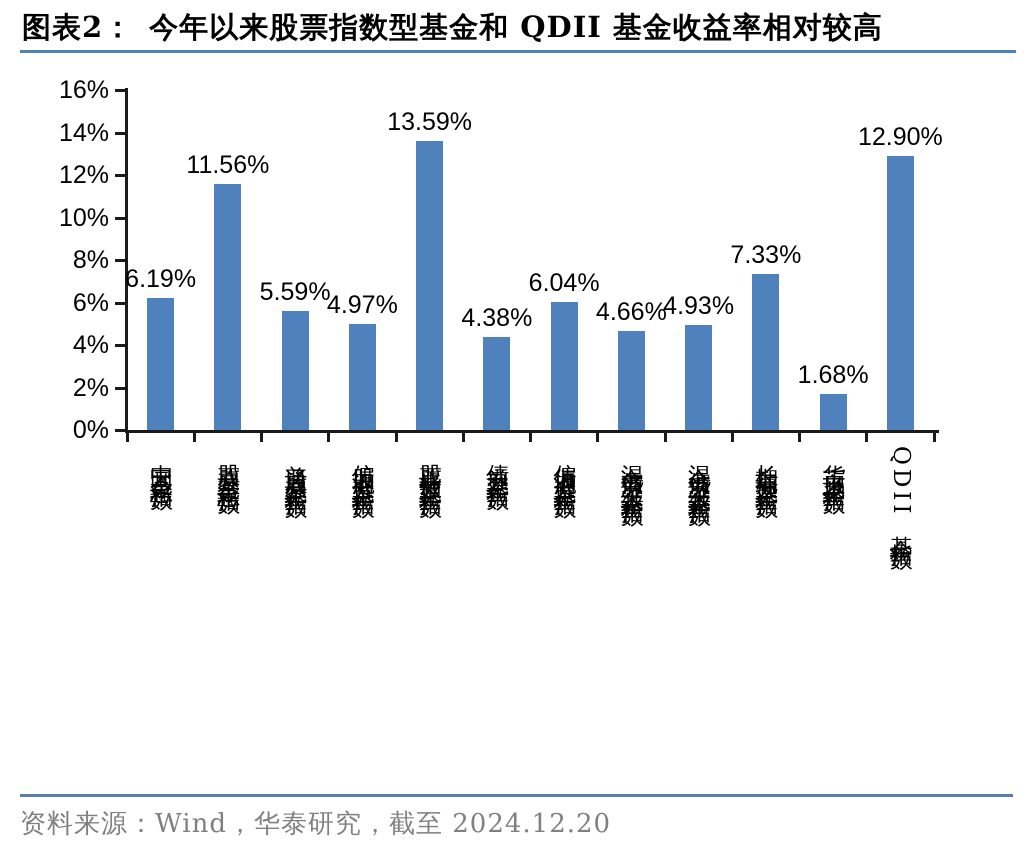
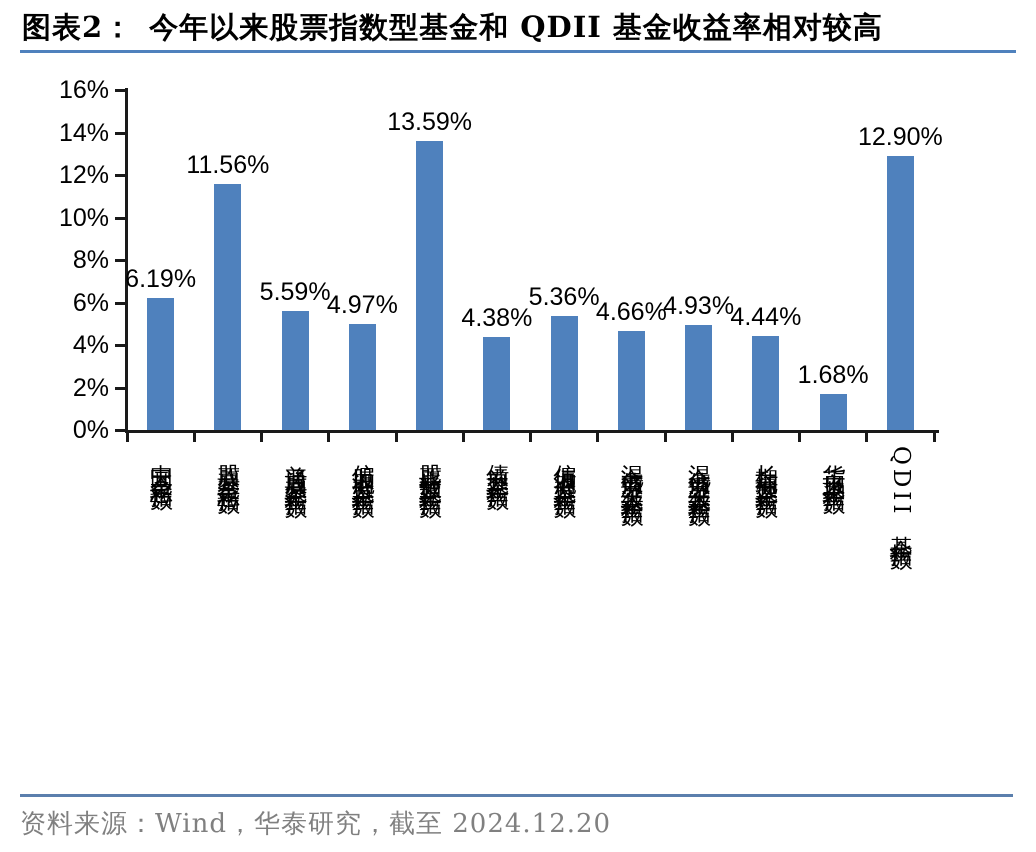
偏债混合型基金指数: 6.04% -> 5.36%
长期纯债型基金指数: 7.33% -> 4.44%
